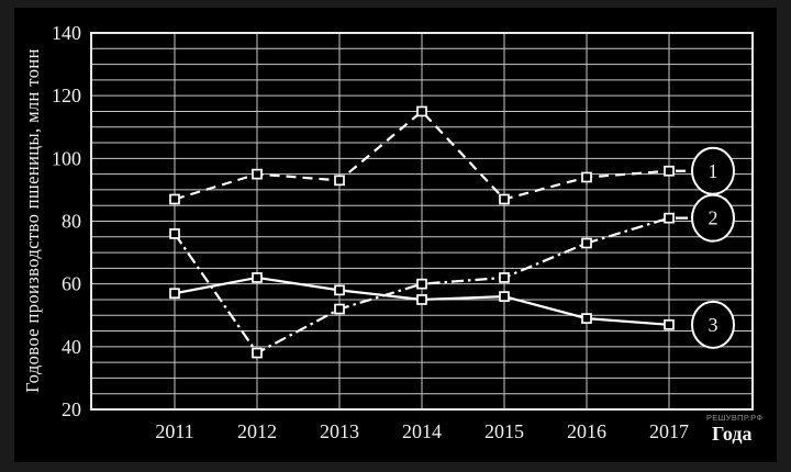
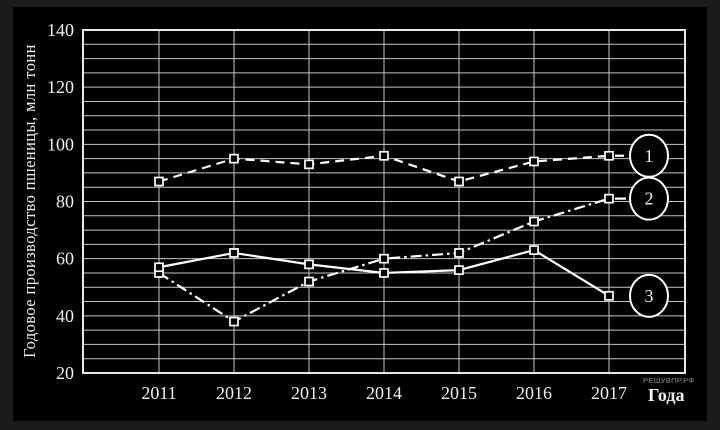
2/2011: 76 -> 55
1/2014: 115 -> 96
3/2016: 49 -> 63
